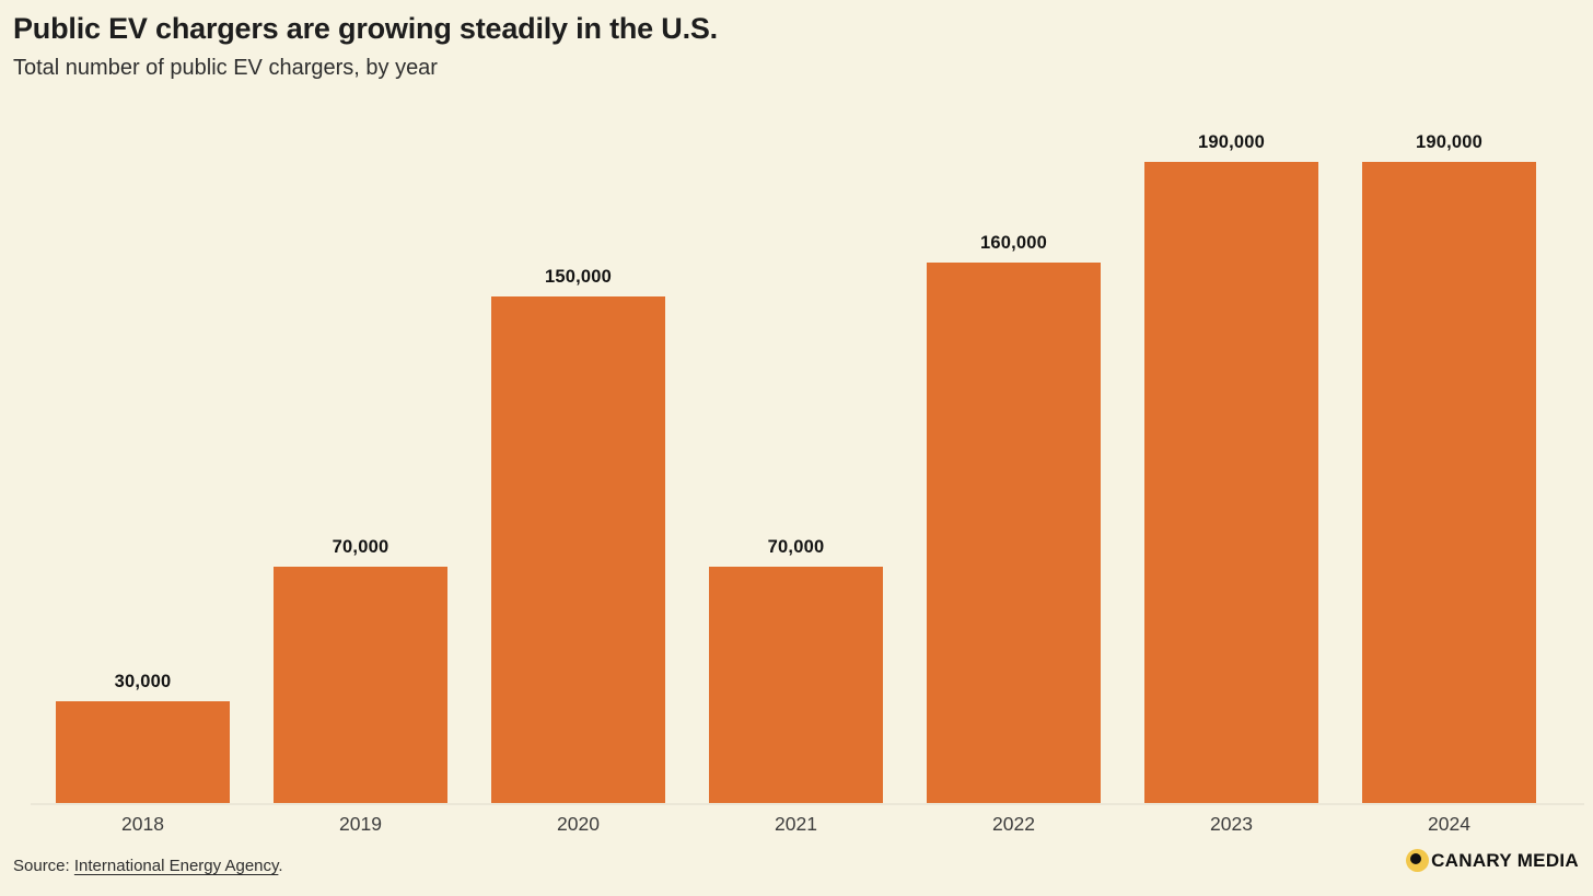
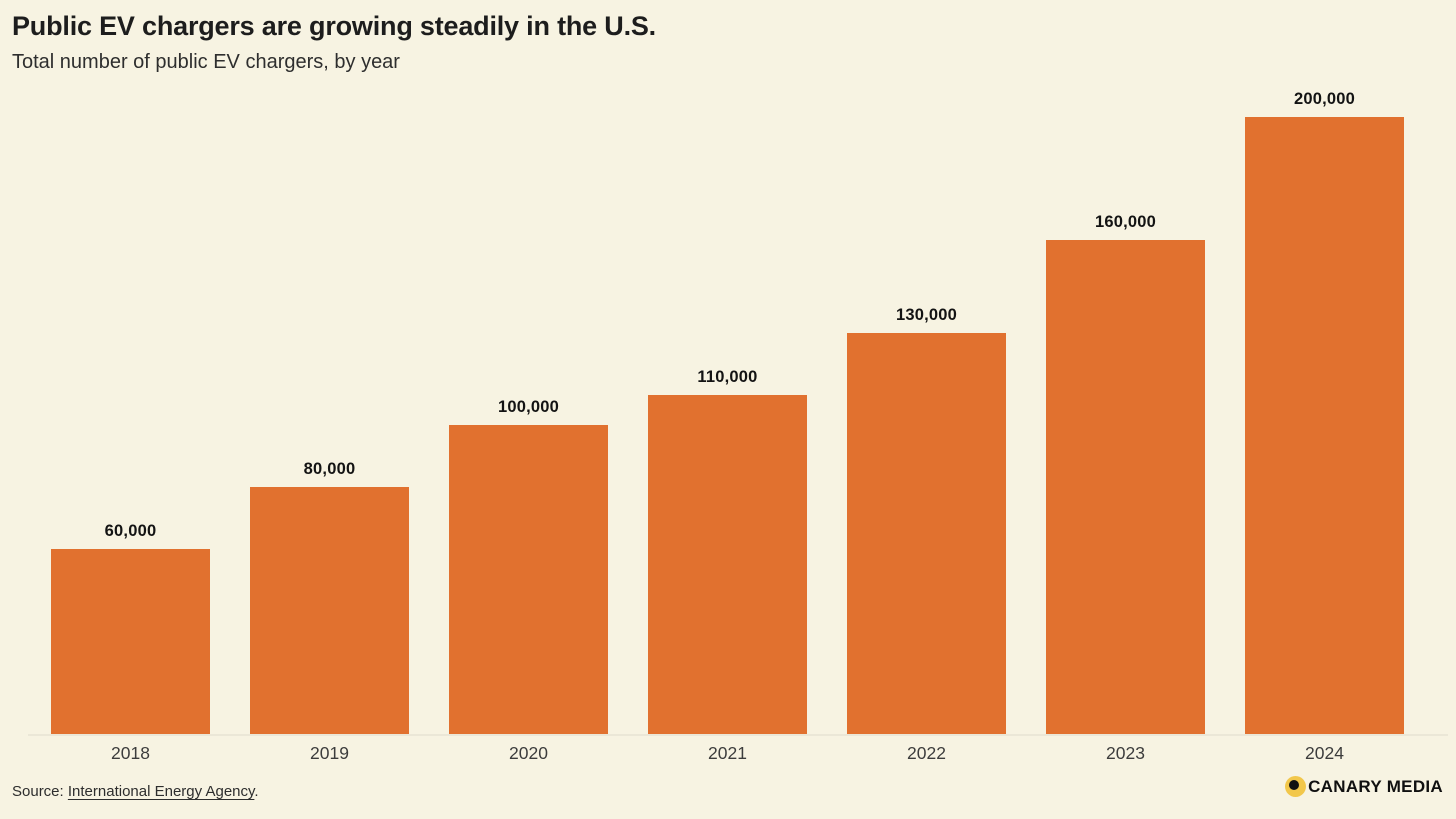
2018: 30,000 -> 60,000
2019: 70,000 -> 80,000
2020: 150,000 -> 100,000
2021: 70,000 -> 110,000
2022: 160,000 -> 130,000
2023: 190,000 -> 160,000
2024: 190,000 -> 200,000
